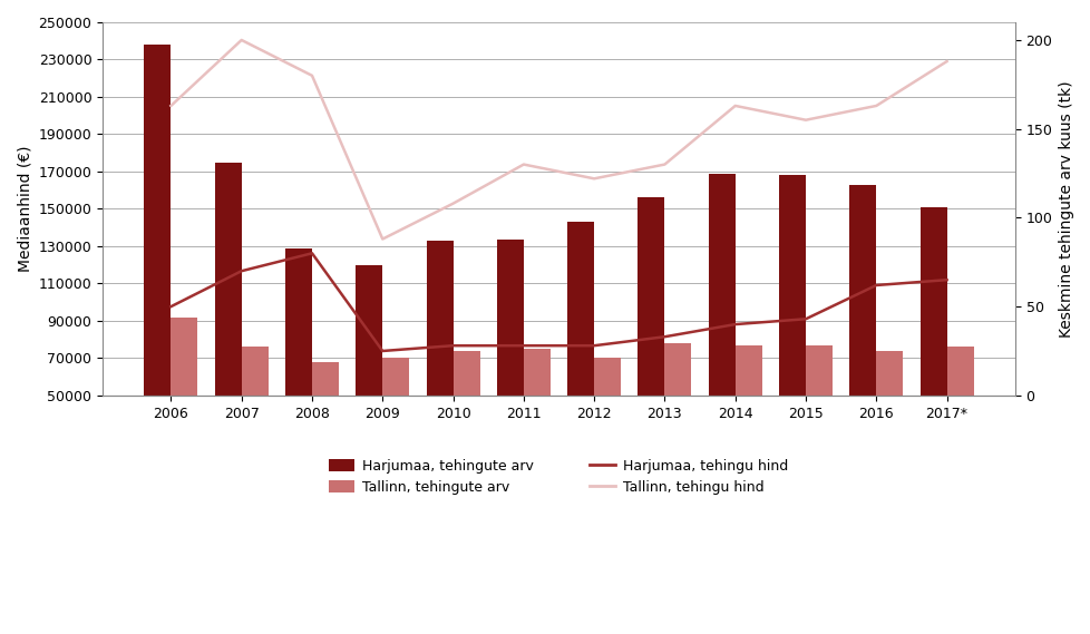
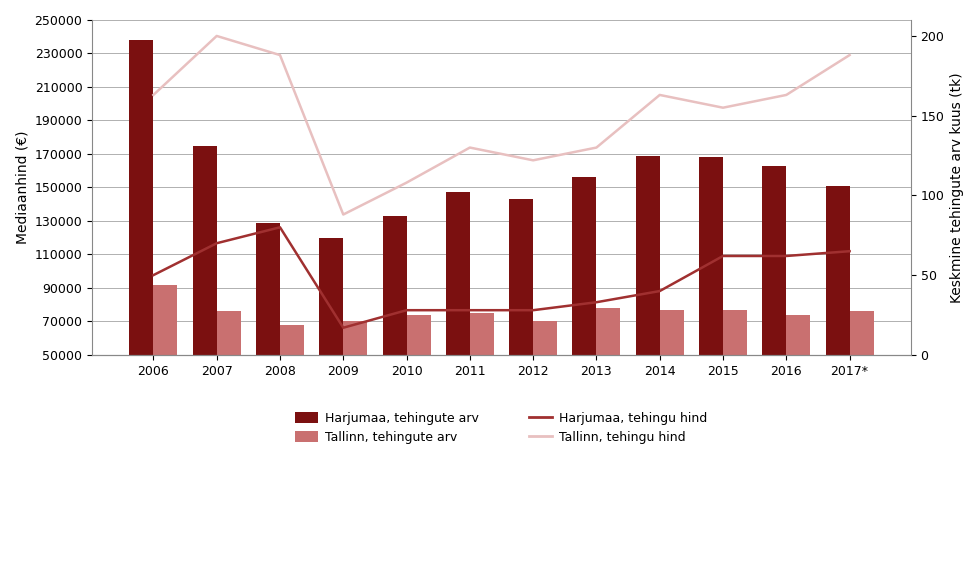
Tallinn, tehingu hind/2008: 180 -> 188
Harjumaa, tehingu hind/2009: 25 -> 17
Harjumaa, tehingute arv/2011: 134000 -> 147000
Harjumaa, tehingu hind/2015: 43 -> 62
